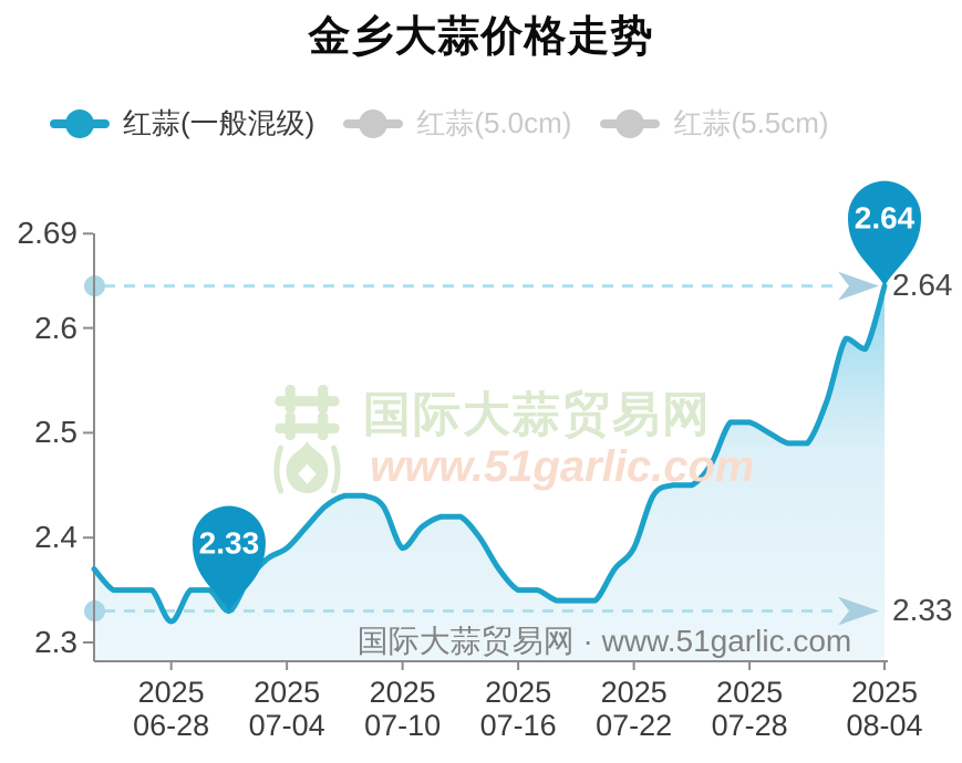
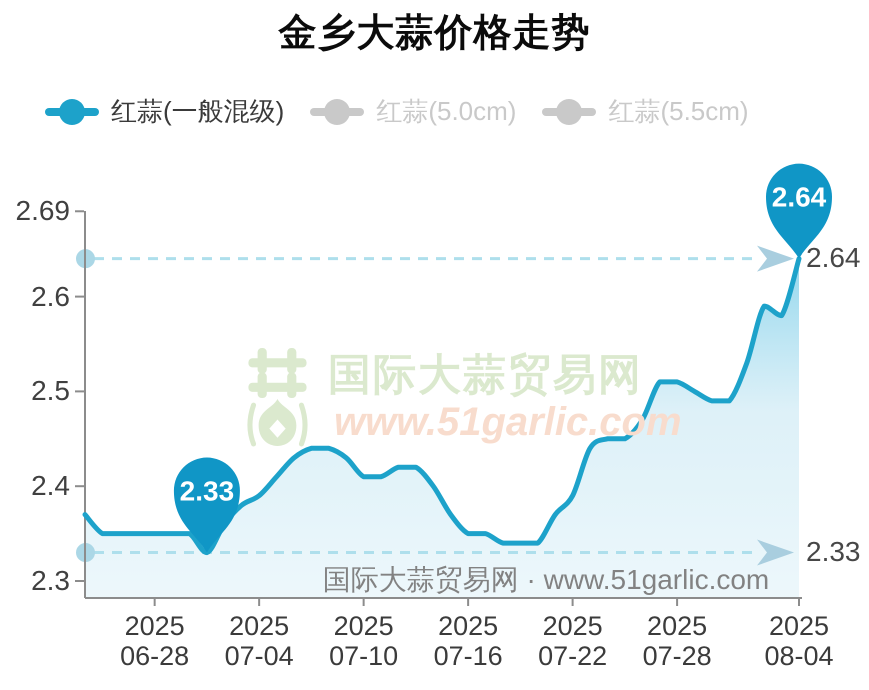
06-28: 2.32 -> 2.35
07-10: 2.39 -> 2.41
